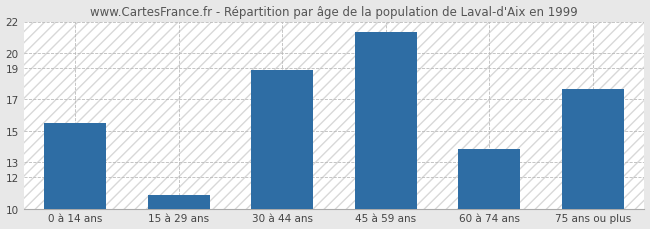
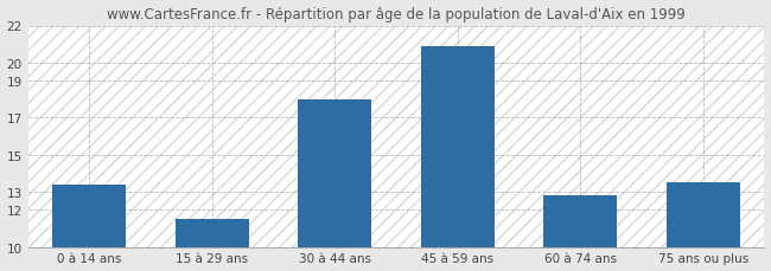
0 à 14 ans: 15.5 -> 13.4
15 à 29 ans: 10.9 -> 11.5
30 à 44 ans: 18.9 -> 18.0
45 à 59 ans: 21.3 -> 20.9
60 à 74 ans: 13.8 -> 12.8
75 ans ou plus: 17.7 -> 13.5
